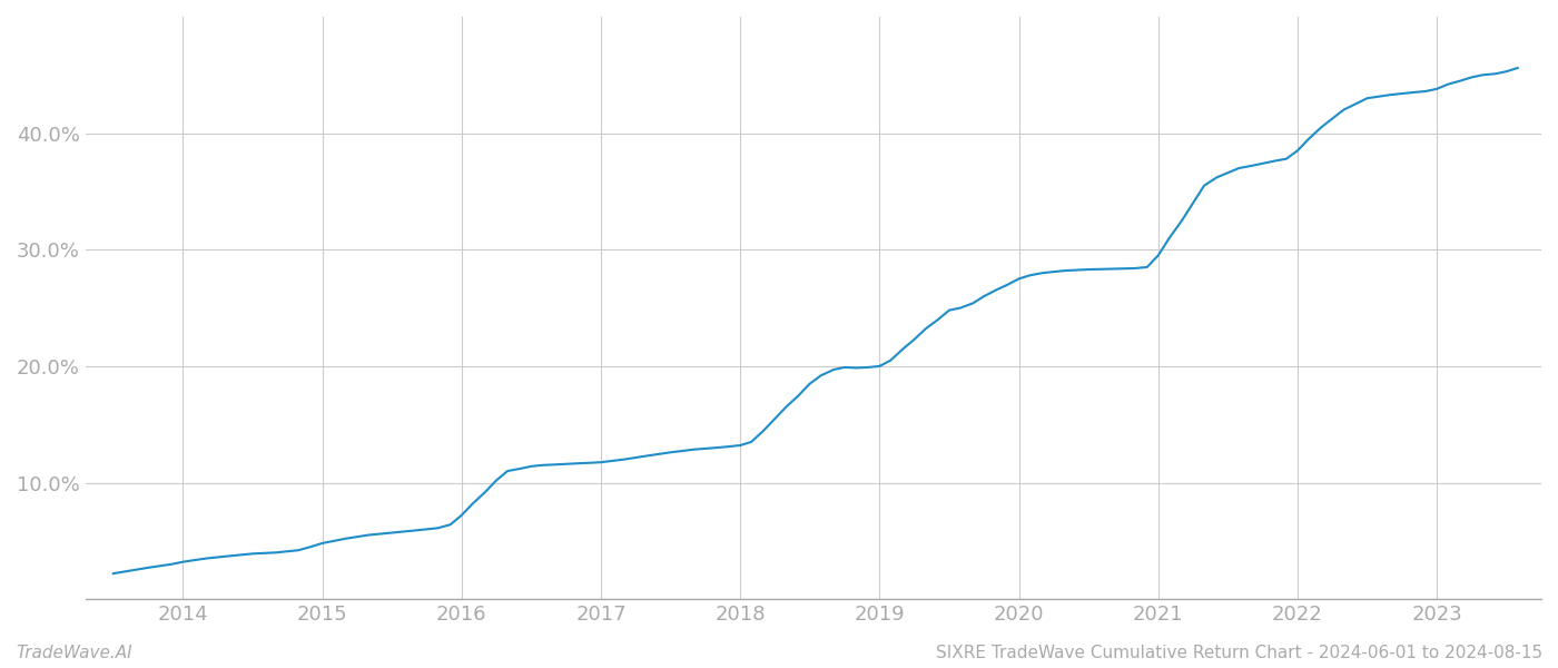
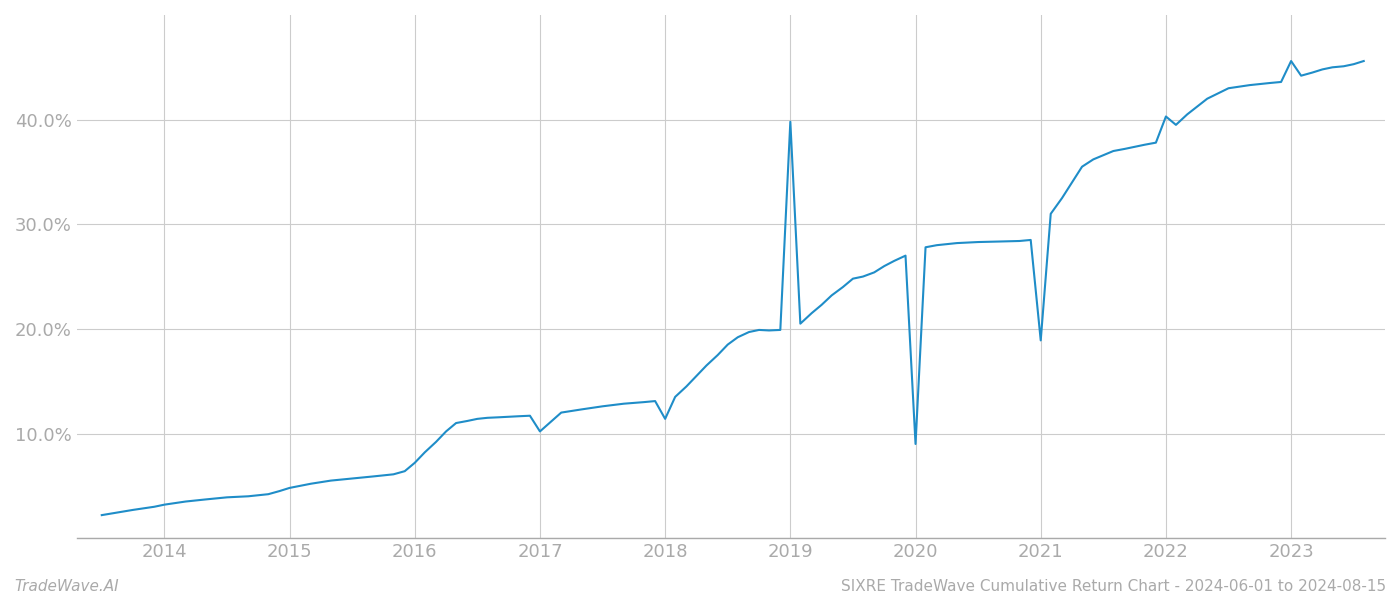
2017: 11.8% -> 10.2%
2018: 13.2% -> 11.4%
2019: 20.0% -> 39.8%
2020: 27.5% -> 9.0%
2021: 29.5% -> 18.9%
2022: 38.5% -> 40.3%
2023: 43.8% -> 45.6%
